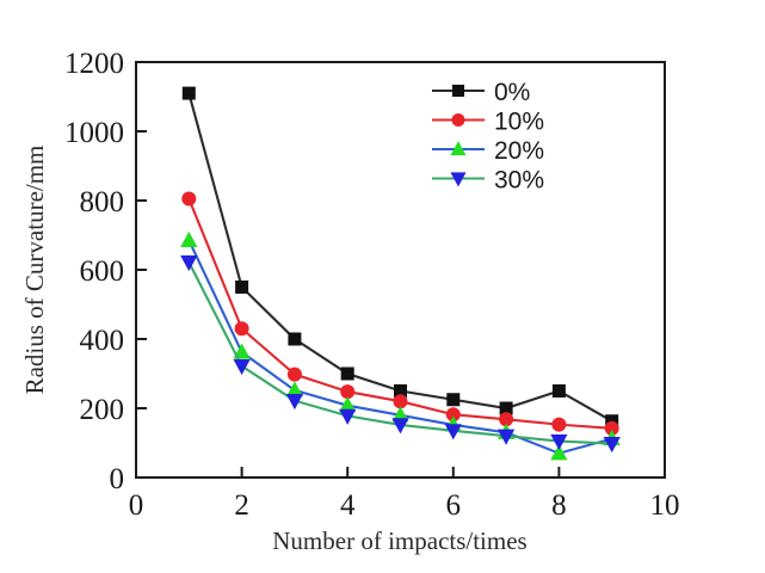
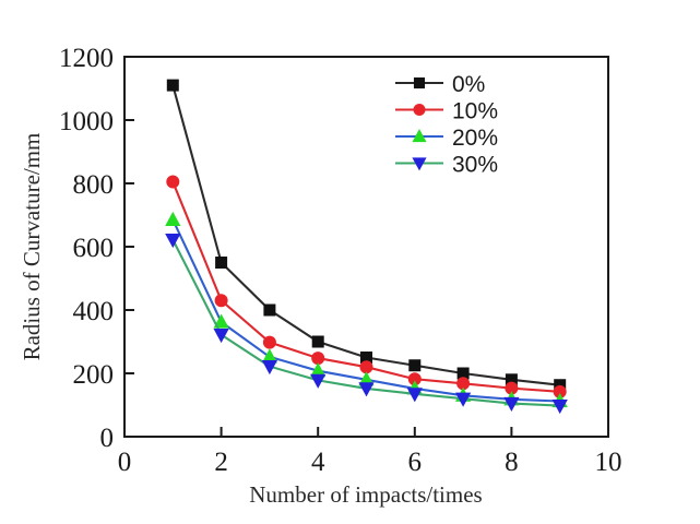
0%/8: 250 -> 180
20%/8: 70 -> 120
